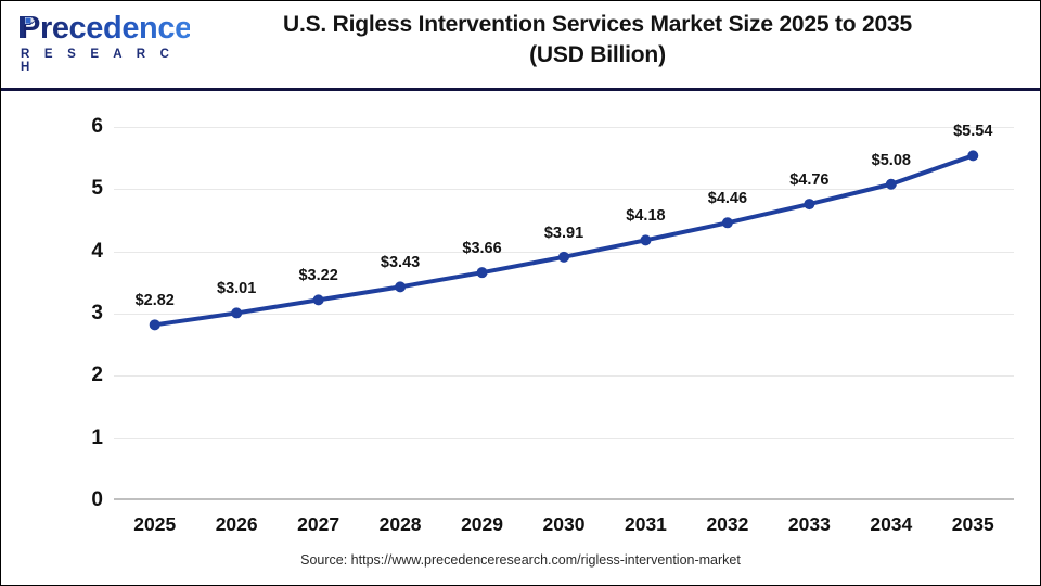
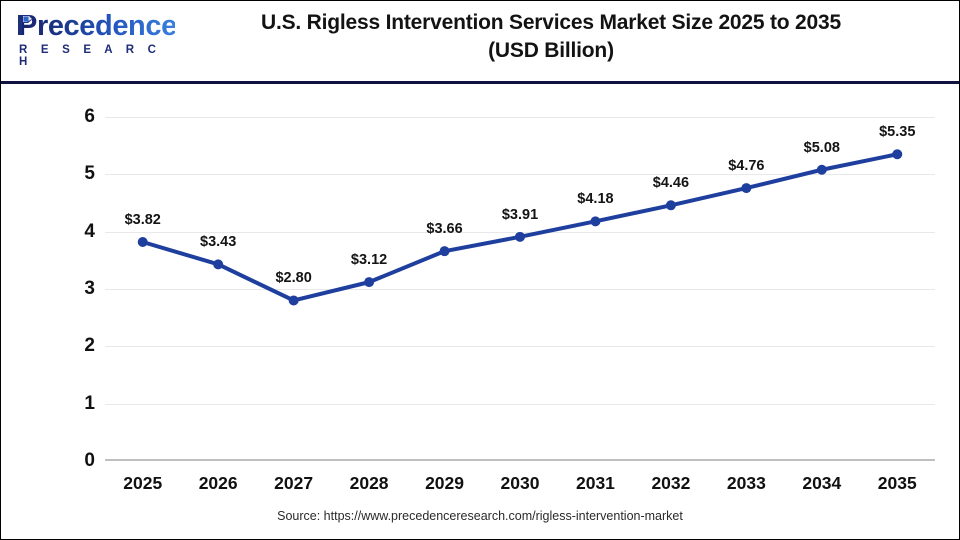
2025: $2.82 -> $3.82
2026: $3.01 -> $3.43
2027: $3.22 -> $2.80
2028: $3.43 -> $3.12
2035: $5.54 -> $5.35
